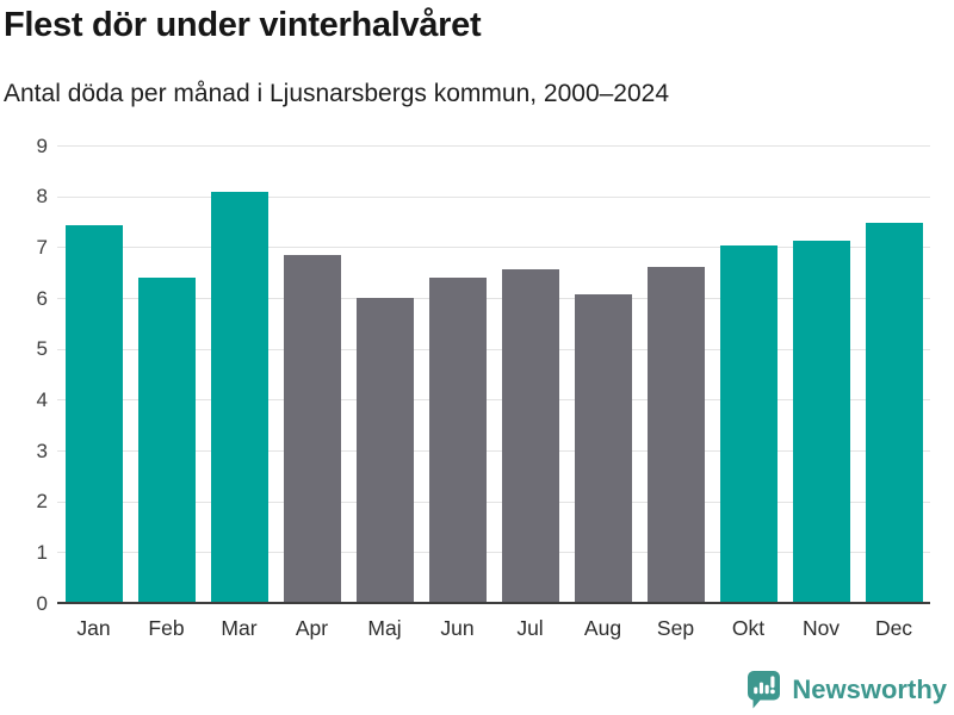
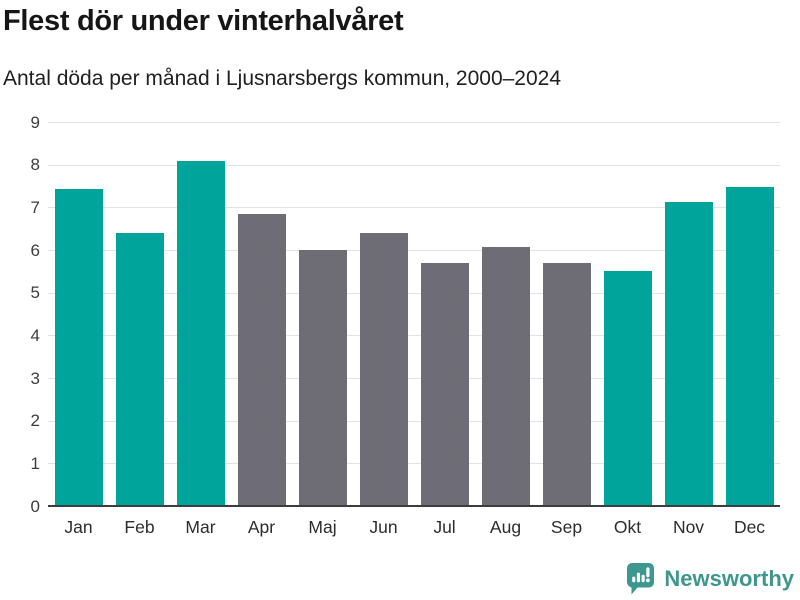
Jul: 6.6 -> 5.7
Sep: 6.6 -> 5.7
Okt: 7.0 -> 5.5
